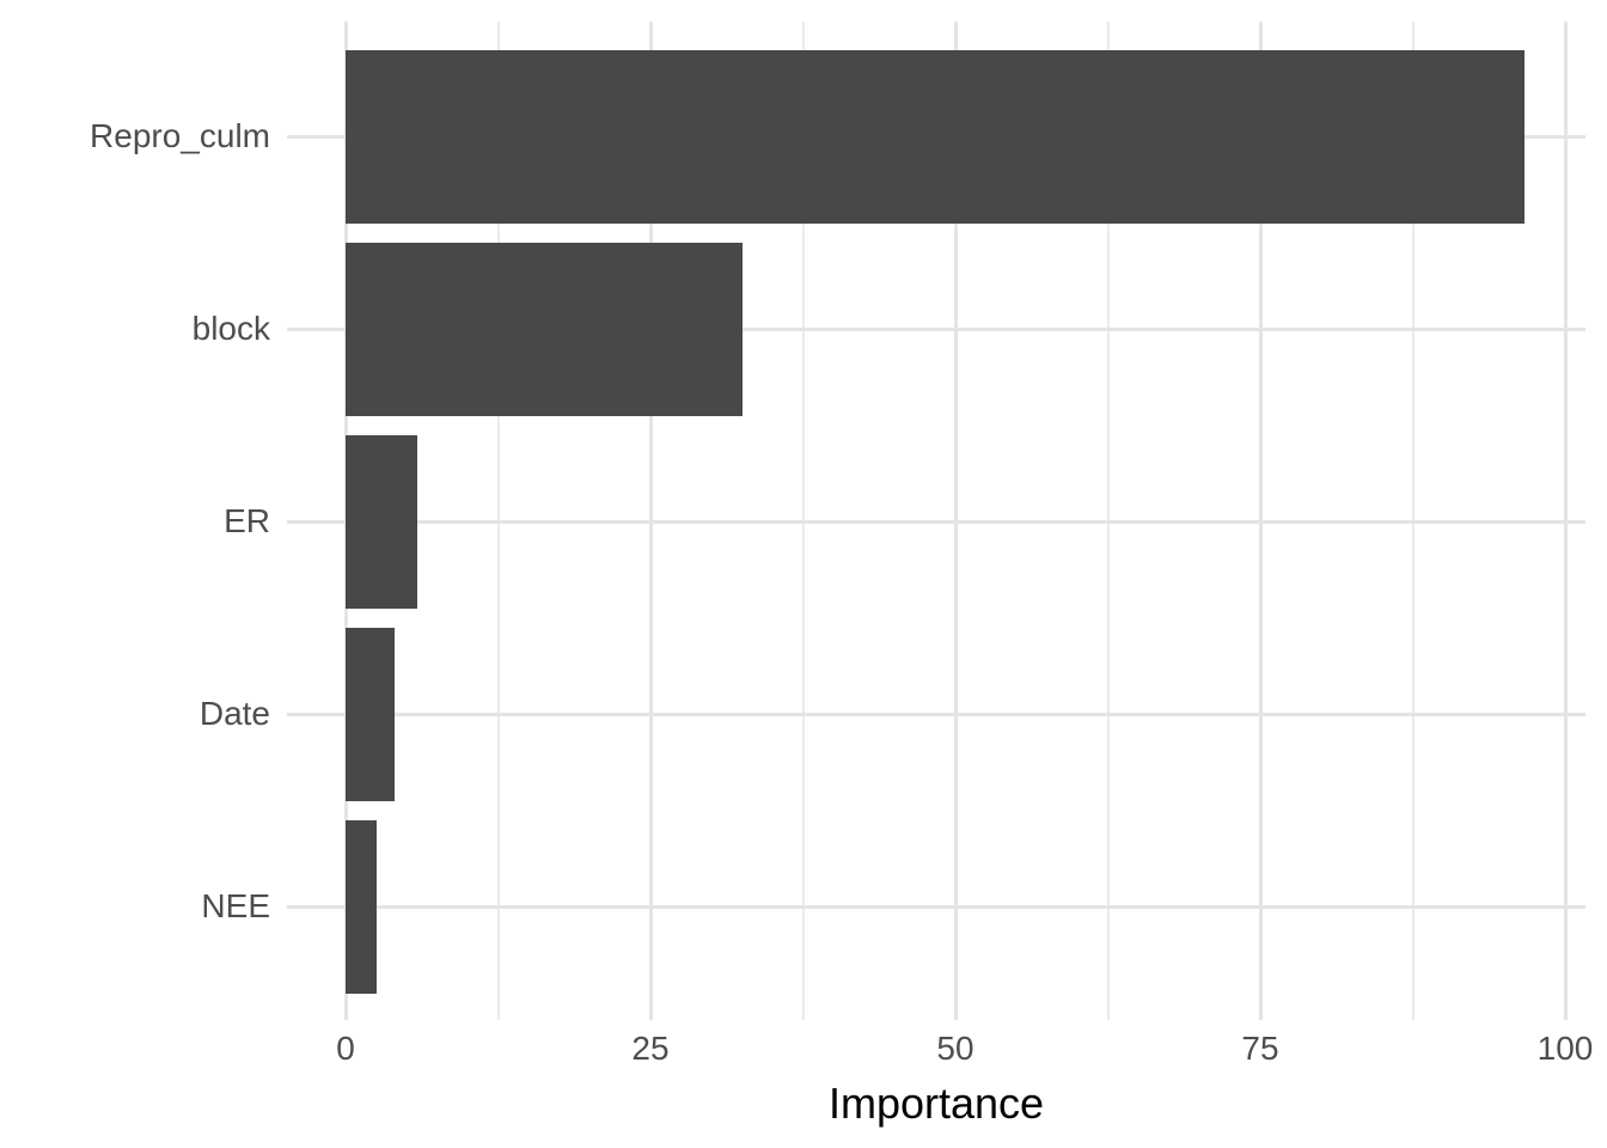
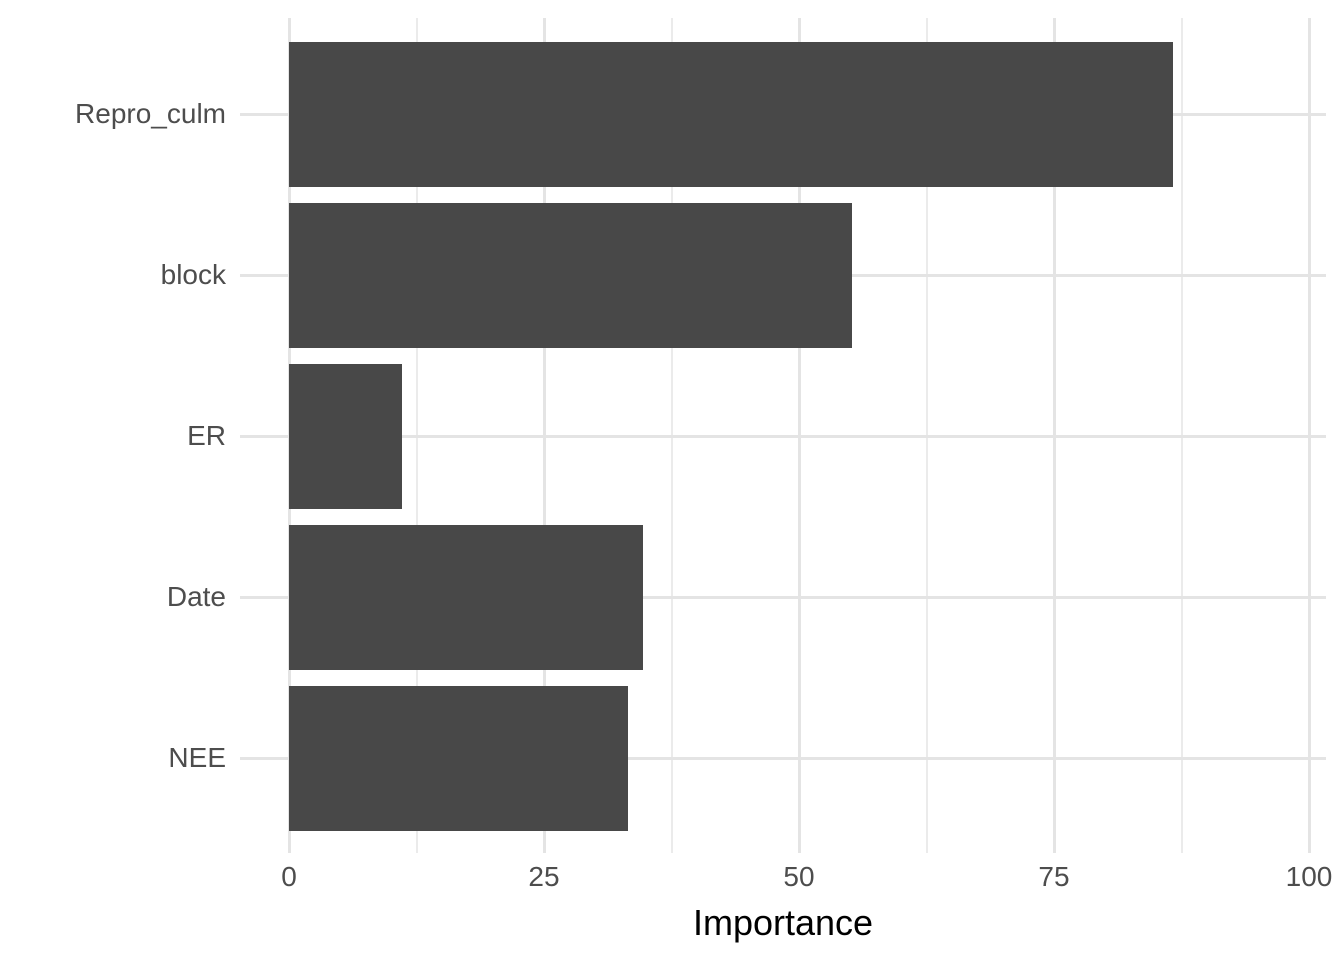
Repro_culm: 96.7 -> 86.7
block: 32.5 -> 55.2
ER: 5.9 -> 11.1
Date: 4.0 -> 34.7
NEE: 2.5 -> 33.2
